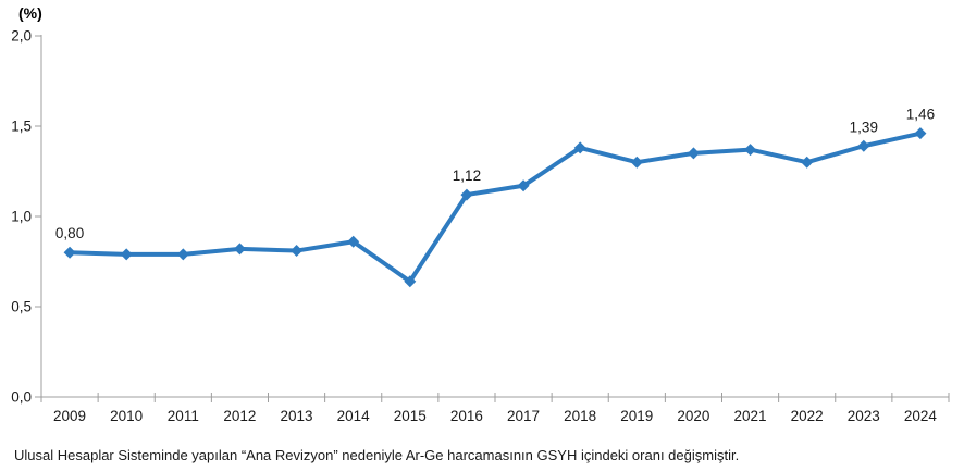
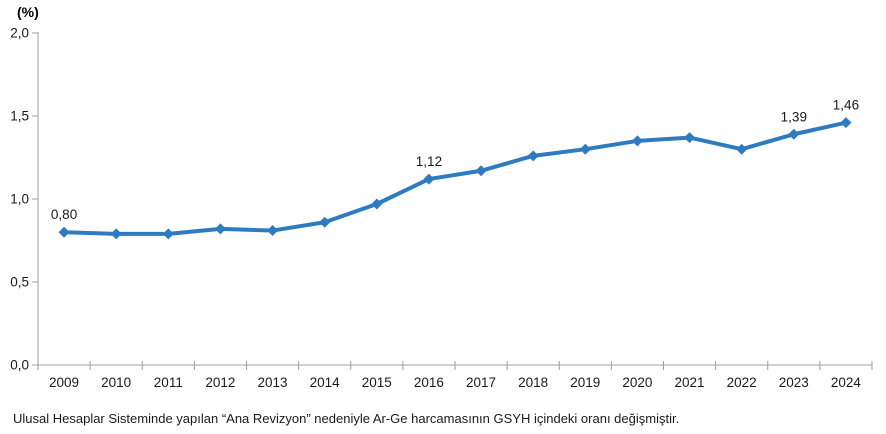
2015: 0,64 -> 0,97
2018: 1,38 -> 1,26
